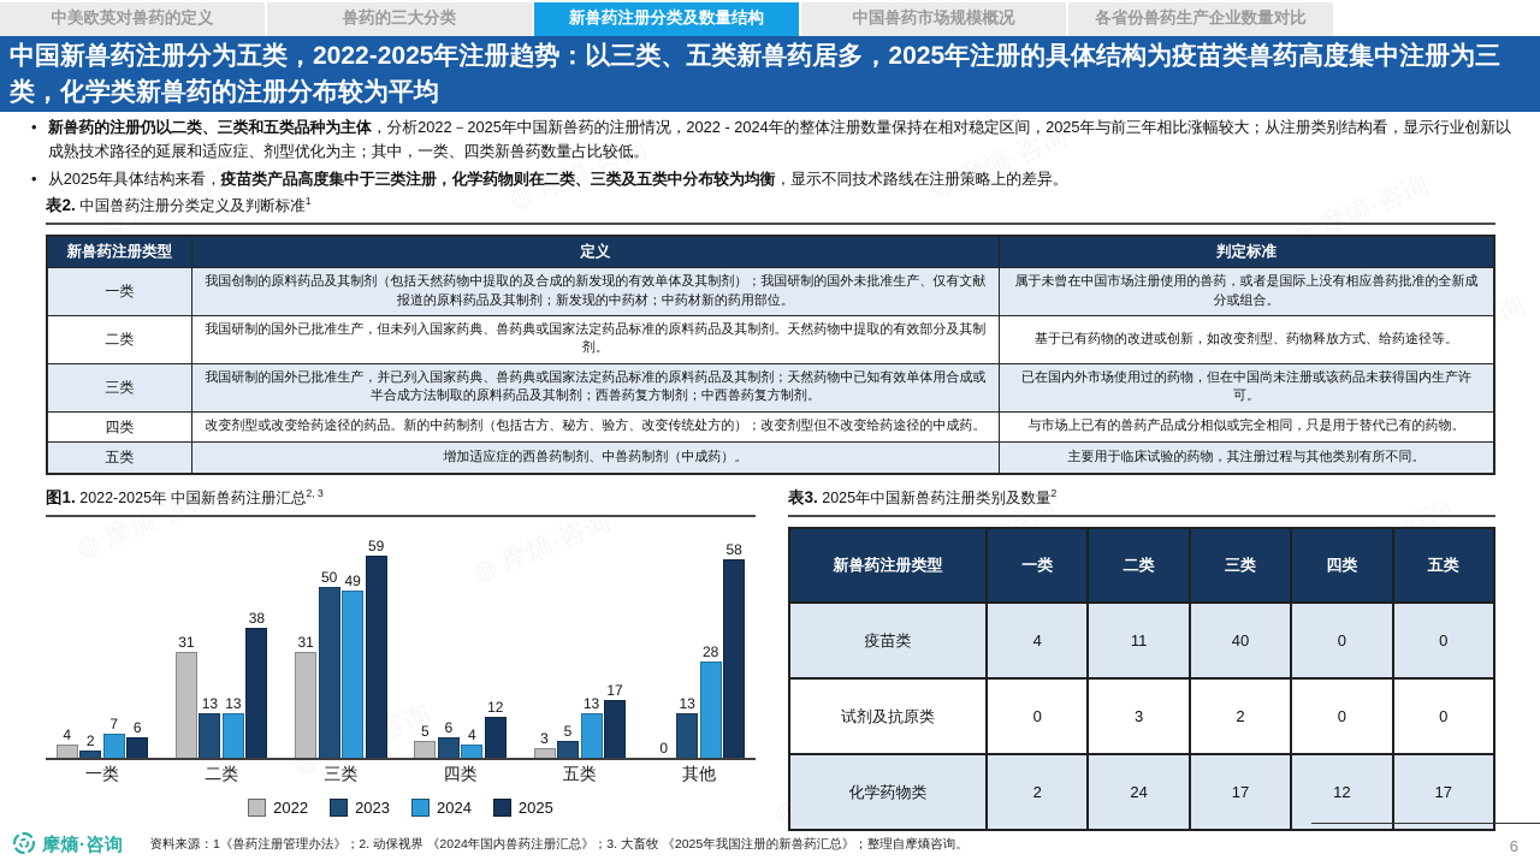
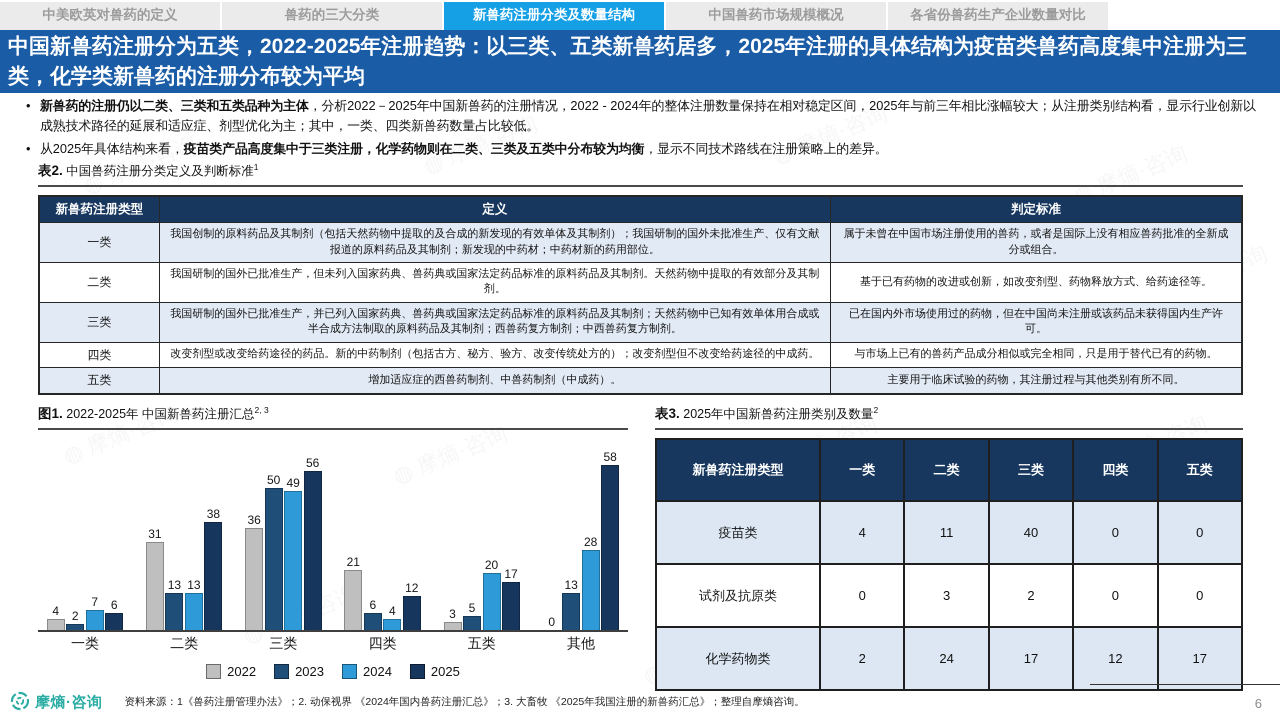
2022/三类: 31 -> 36
2025/三类: 59 -> 56
2022/四类: 5 -> 21
2024/五类: 13 -> 20
